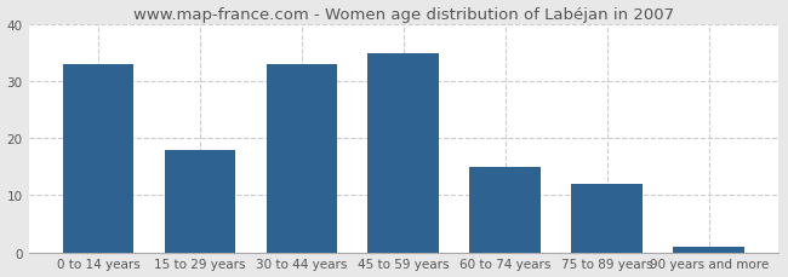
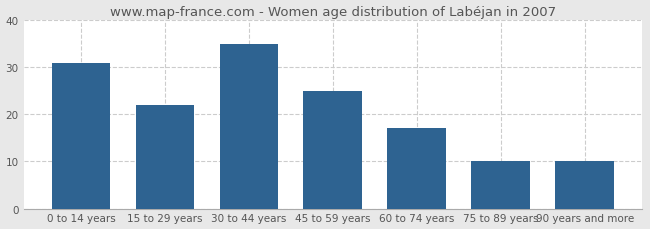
0 to 14 years: 33 -> 31
15 to 29 years: 18 -> 22
30 to 44 years: 33 -> 35
45 to 59 years: 35 -> 25
60 to 74 years: 15 -> 17
75 to 89 years: 12 -> 10
90 years and more: 1 -> 10
